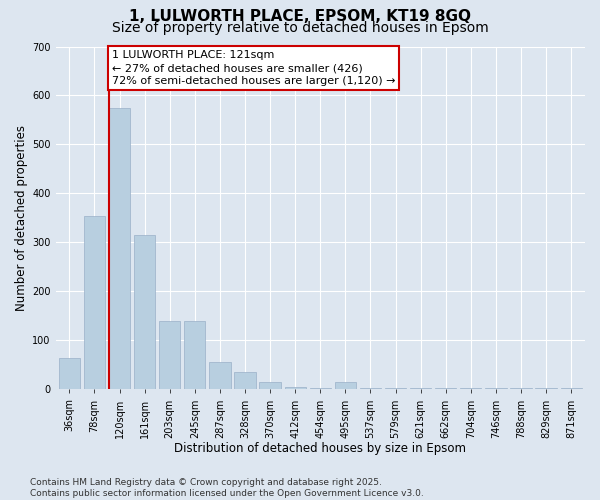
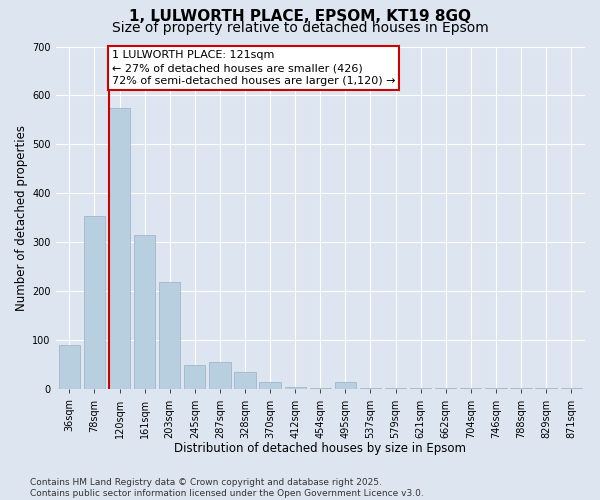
36sqm: 65 -> 90
203sqm: 140 -> 220
245sqm: 140 -> 50
